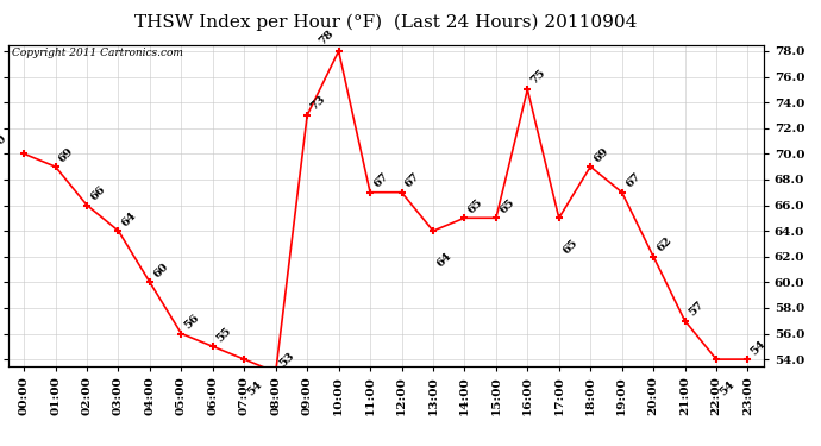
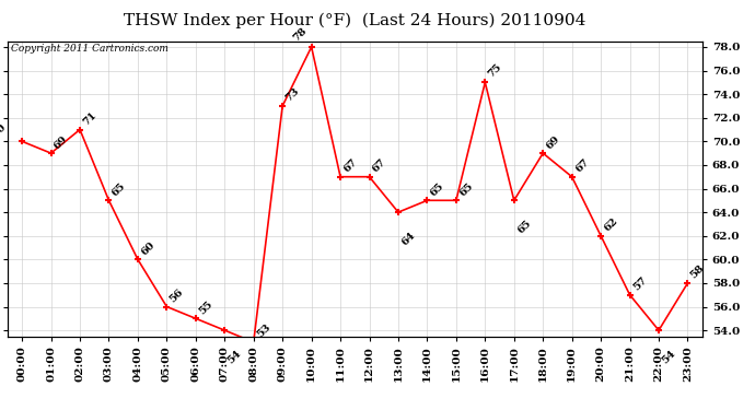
02:00: 66 -> 71
03:00: 64 -> 65
23:00: 54 -> 58
